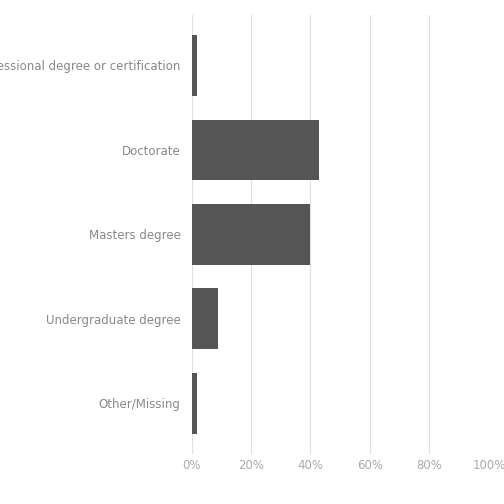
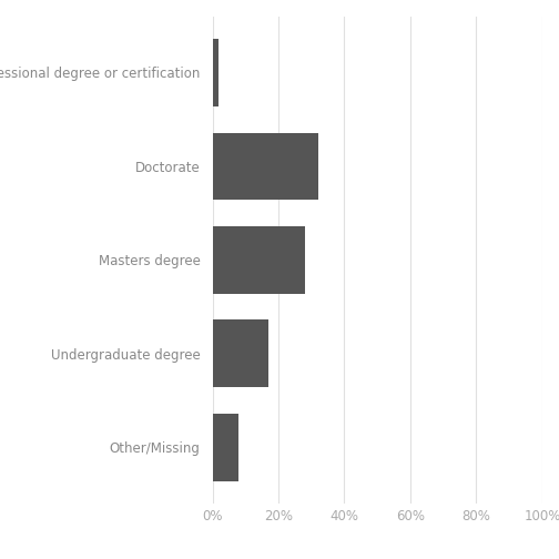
Doctorate: 43% -> 32%
Masters degree: 40% -> 28%
Undergraduate degree: 9% -> 17%
Other/Missing: 2% -> 8%
